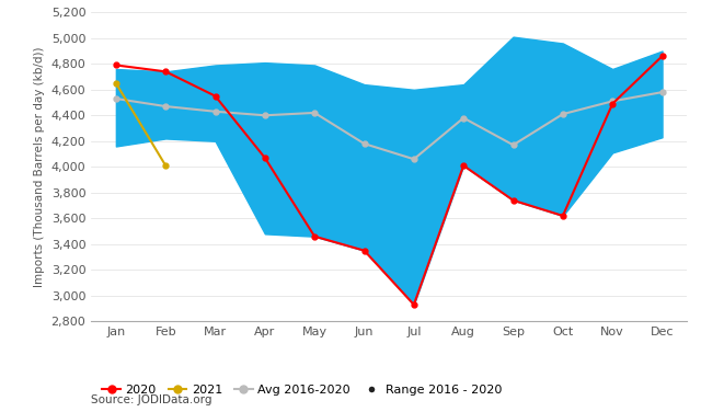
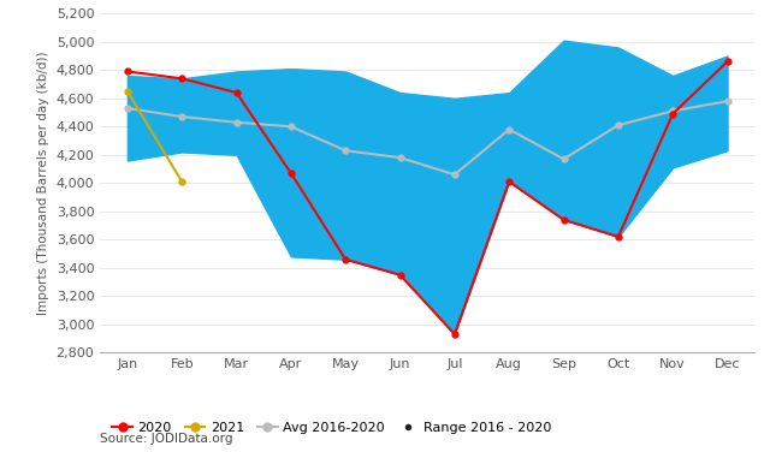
2020/Mar: 4,550 -> 4,640
Avg 2016-2020/May: 4,420 -> 4,230
